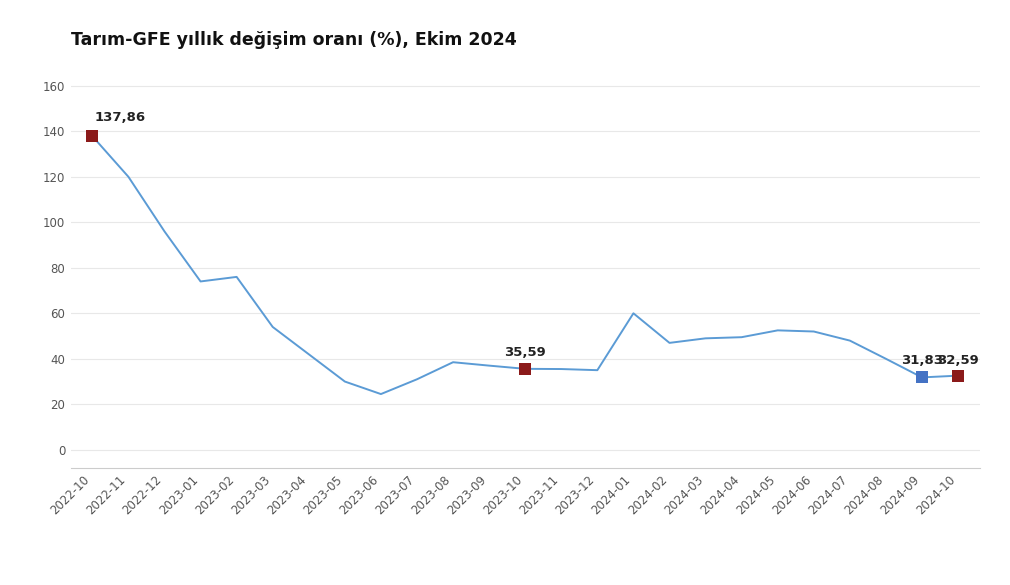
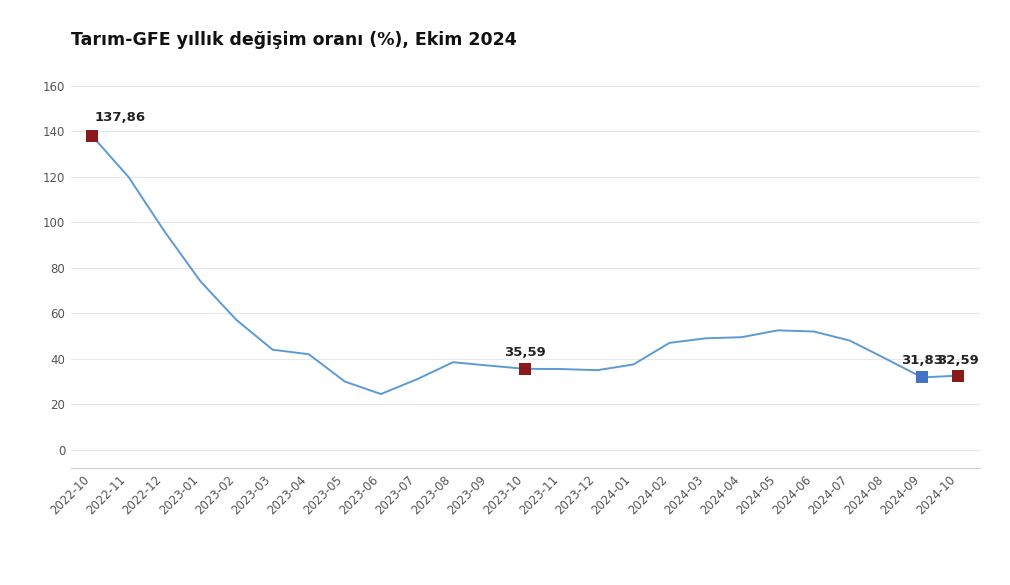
2023-02: 76.0 -> 57.0
2023-03: 54.0 -> 44.0
2024-01: 60.0 -> 37.5
